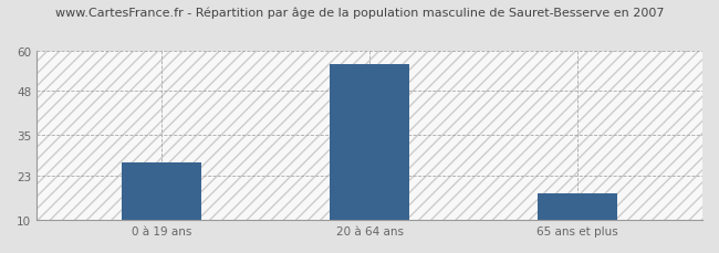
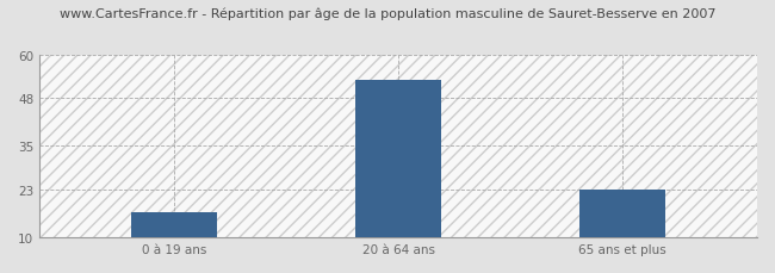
0 à 19 ans: 27 -> 17
20 à 64 ans: 56 -> 53
65 ans et plus: 18 -> 23
